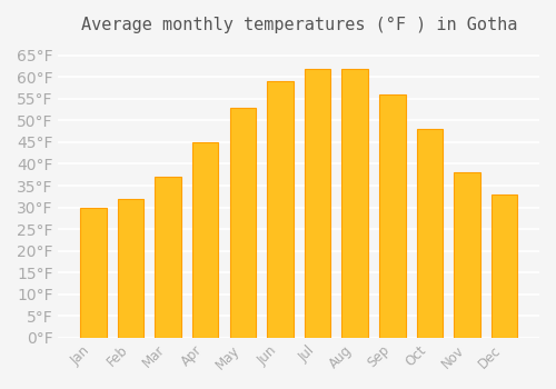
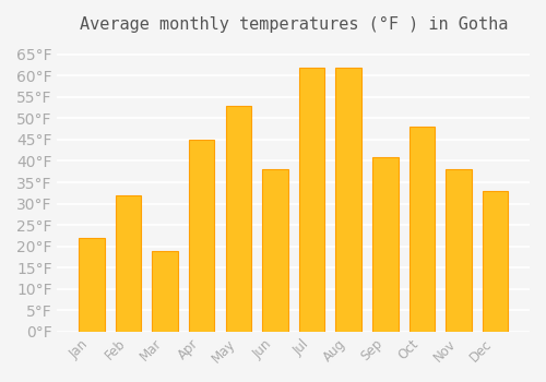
Jan: 30°F -> 22°F
Mar: 37°F -> 19°F
Jun: 59°F -> 38°F
Sep: 56°F -> 41°F
